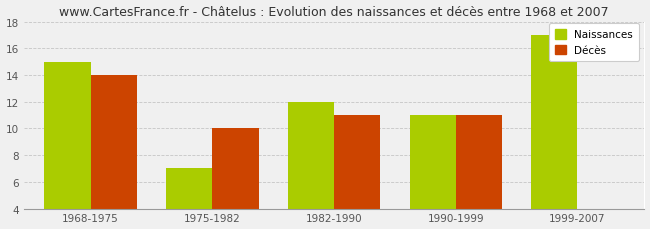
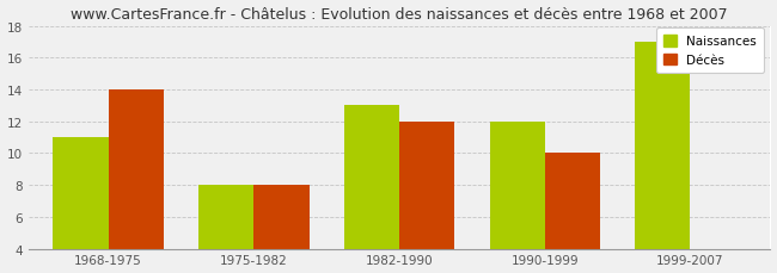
Naissances/1968-1975: 15 -> 11
Naissances/1975-1982: 7 -> 8
Décès/1975-1982: 10 -> 8
Naissances/1982-1990: 12 -> 13
Décès/1982-1990: 11 -> 12
Naissances/1990-1999: 11 -> 12
Décès/1990-1999: 11 -> 10
